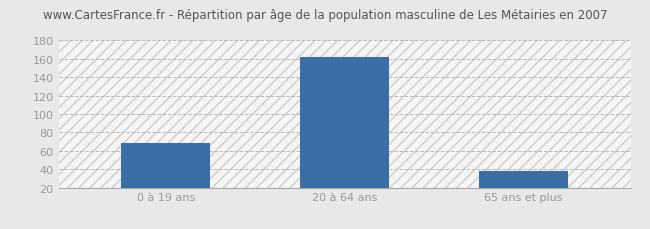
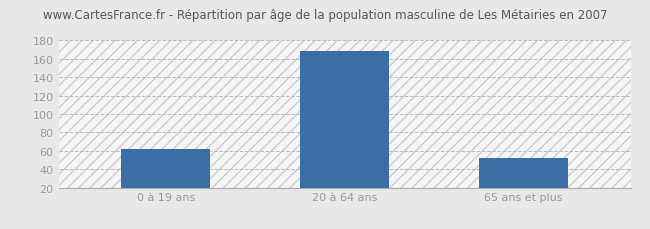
0 à 19 ans: 68 -> 62
20 à 64 ans: 162 -> 168
65 ans et plus: 38 -> 52
